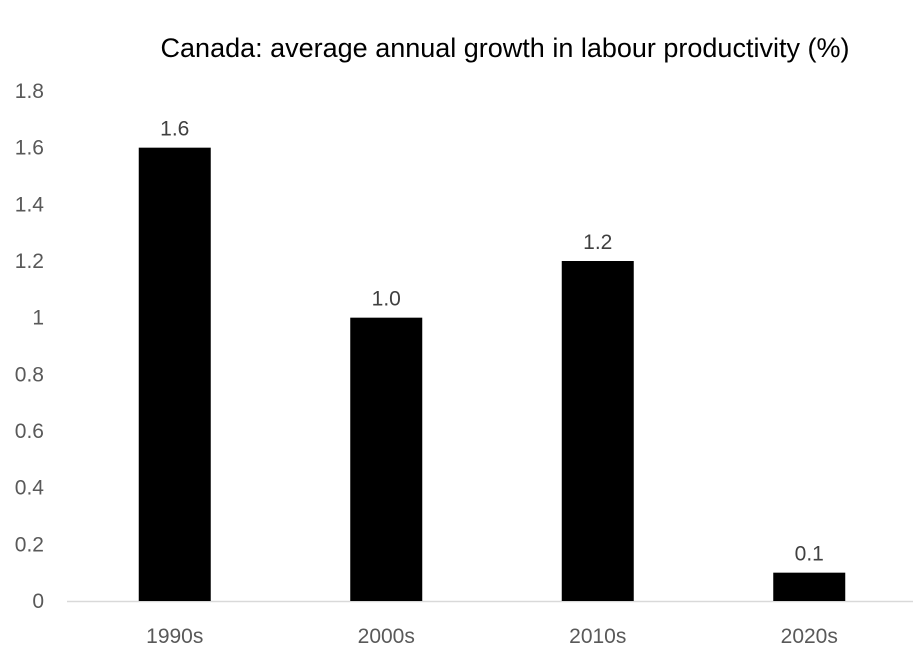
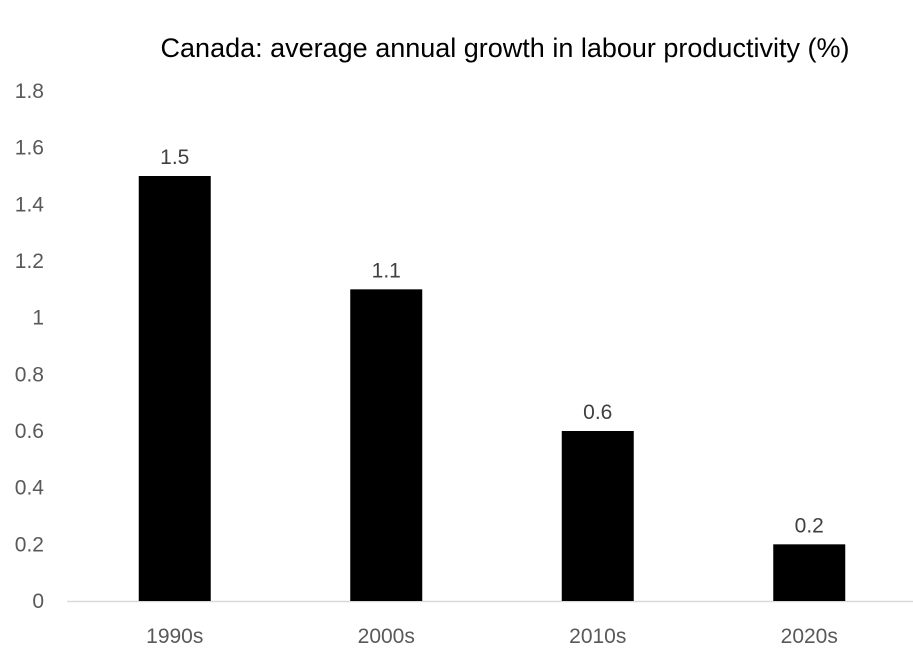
1990s: 1.6 -> 1.5
2000s: 1.0 -> 1.1
2010s: 1.2 -> 0.6
2020s: 0.1 -> 0.2
